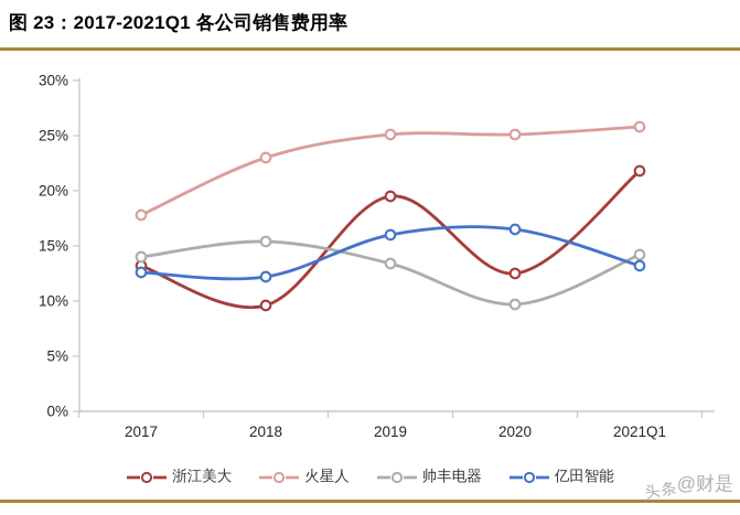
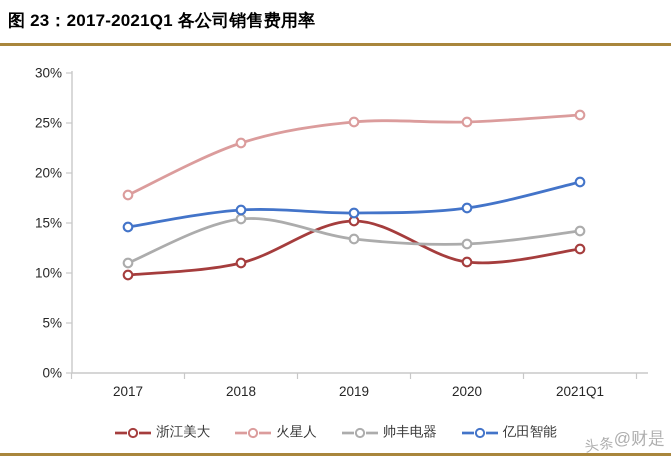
浙江美大/2017: 13.2% -> 9.8%
帅丰电器/2017: 14.0% -> 11.0%
亿田智能/2017: 12.6% -> 14.6%
浙江美大/2018: 9.6% -> 11.0%
亿田智能/2018: 12.2% -> 16.3%
浙江美大/2019: 19.5% -> 15.2%
浙江美大/2020: 12.5% -> 11.1%
帅丰电器/2020: 9.7% -> 12.9%
浙江美大/2021Q1: 21.8% -> 12.4%
亿田智能/2021Q1: 13.2% -> 19.1%
